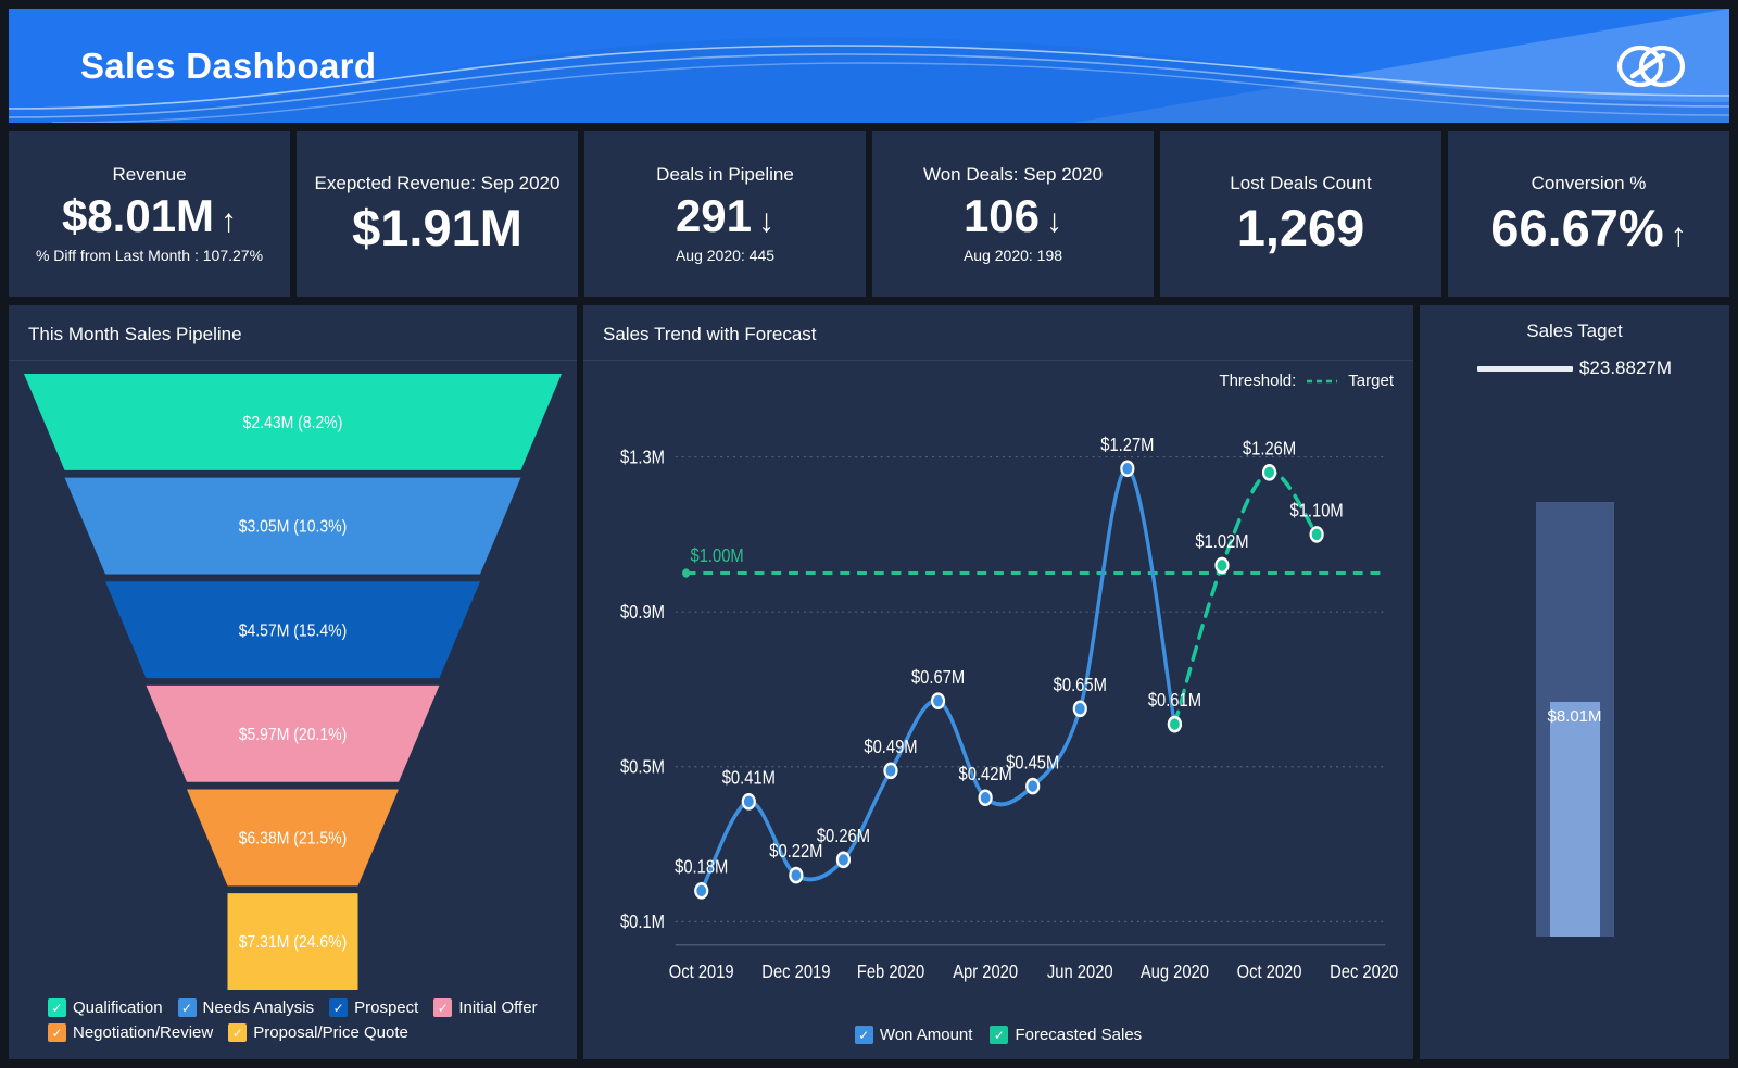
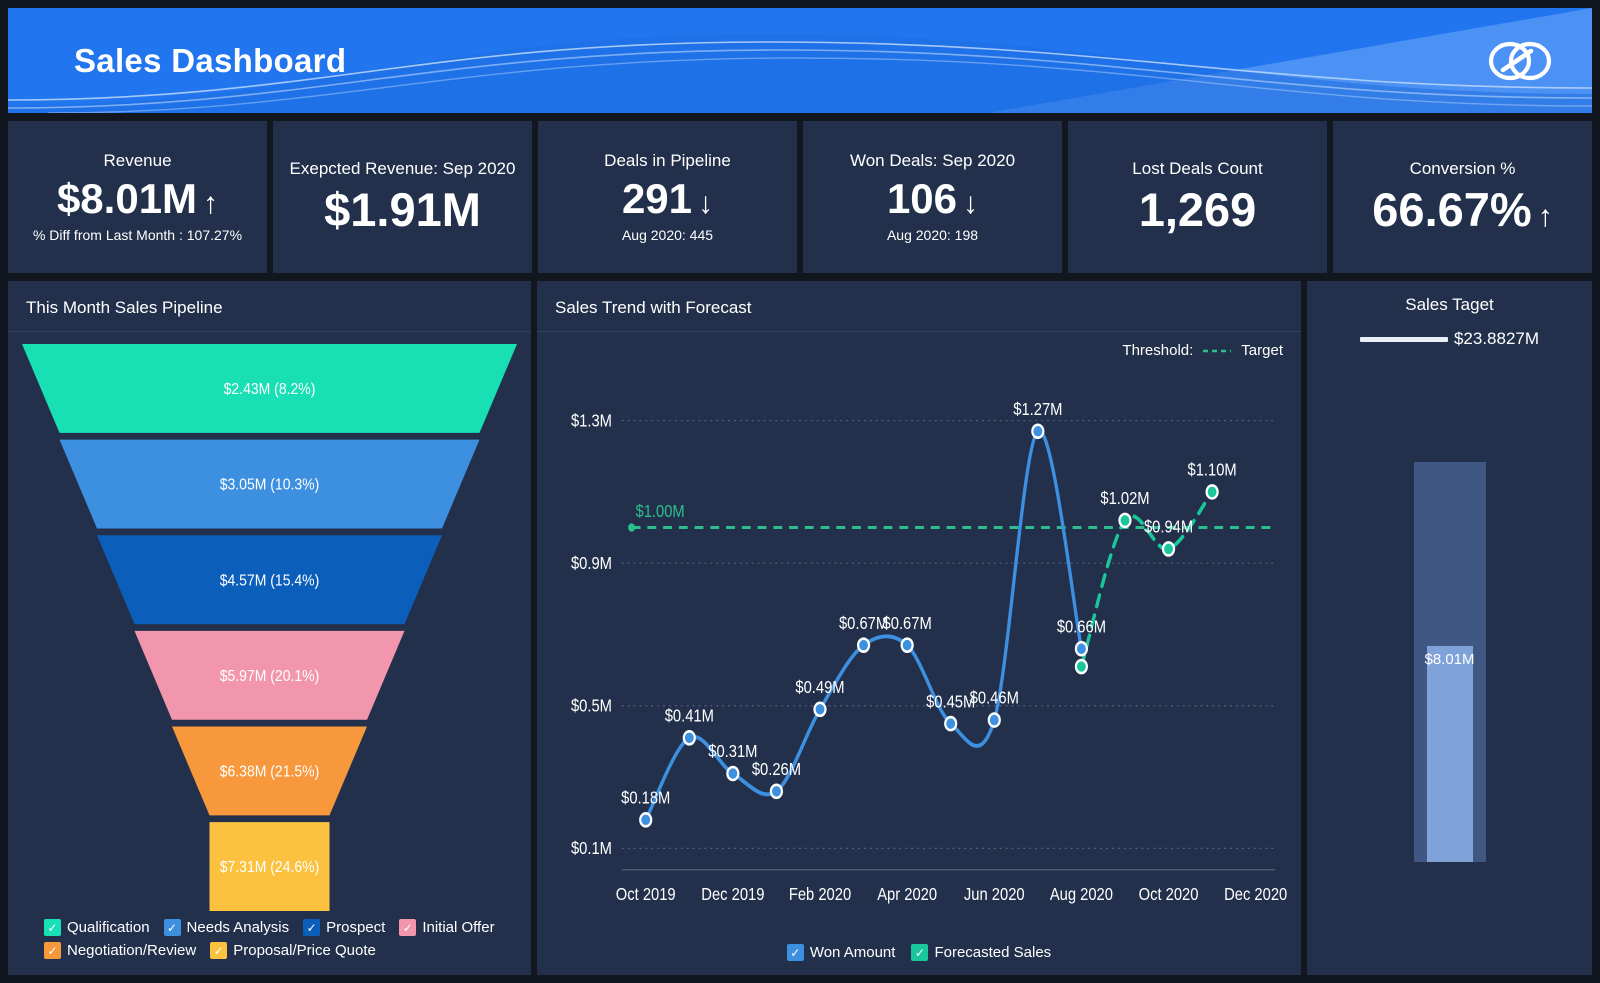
Sales Trend with Forecast/Won Amount/Dec 2019: $0.22M -> $0.31M
Sales Trend with Forecast/Won Amount/Apr 2020: $0.42M -> $0.67M
Sales Trend with Forecast/Won Amount/Jun 2020: $0.65M -> $0.46M
Sales Trend with Forecast/Won Amount/Aug 2020: $0.61M -> $0.66M
Sales Trend with Forecast/Forecasted Sales/Oct 2020: $1.26M -> $0.94M
